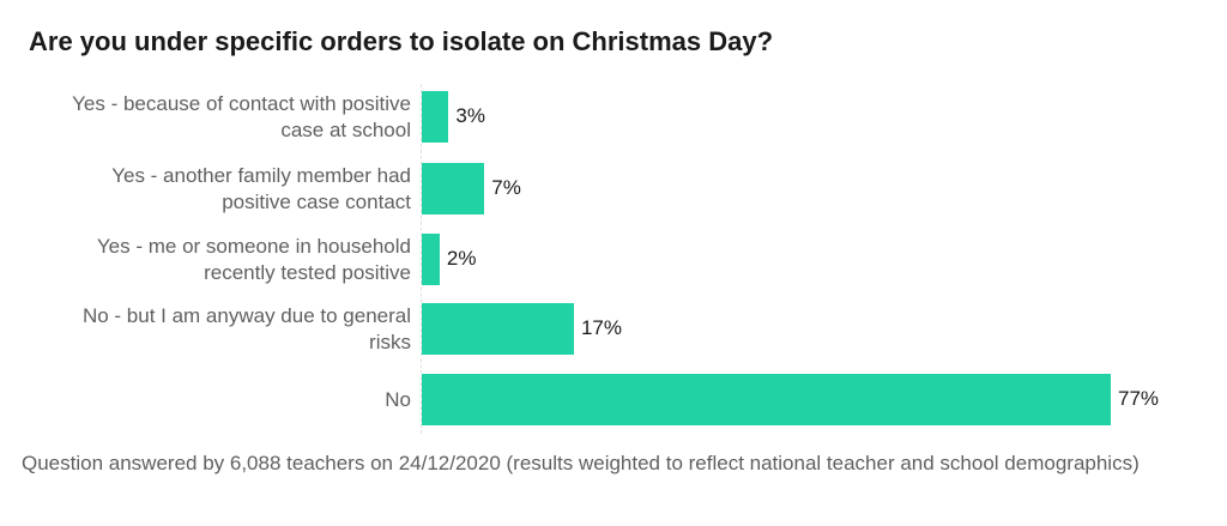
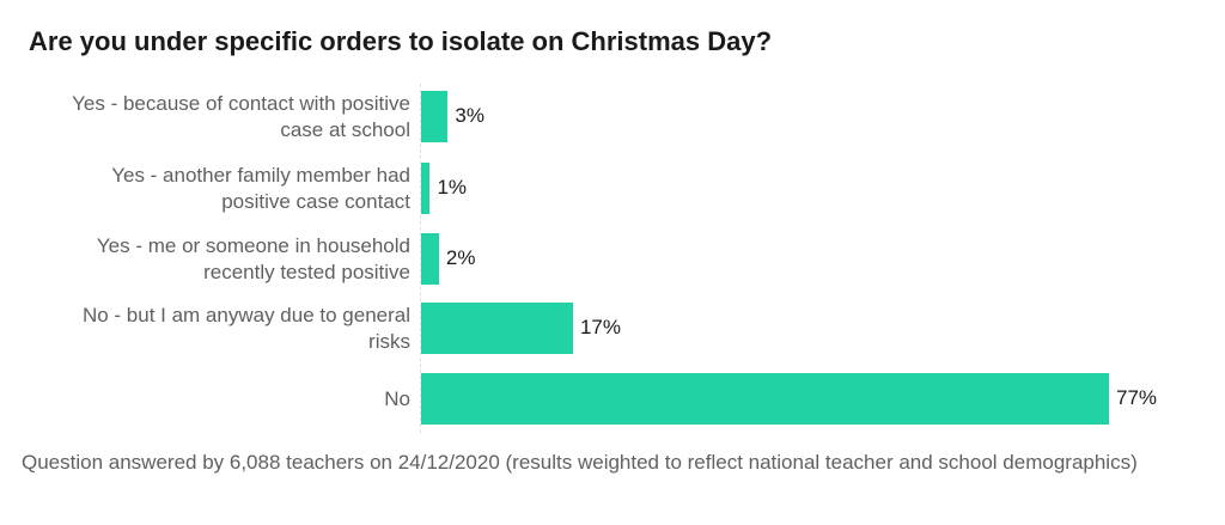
Yes - another family member had positive case contact: 7% -> 1%
